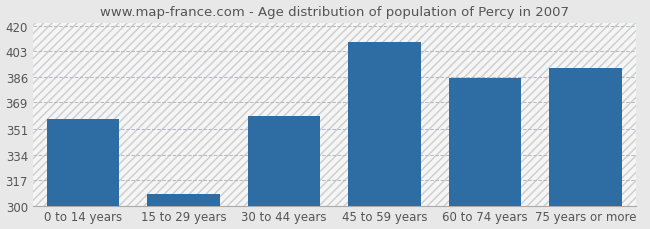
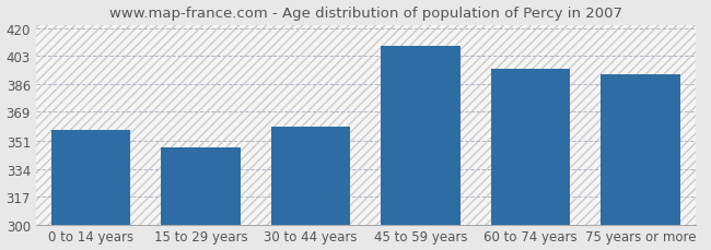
15 to 29 years: 308 -> 347
60 to 74 years: 385 -> 395
